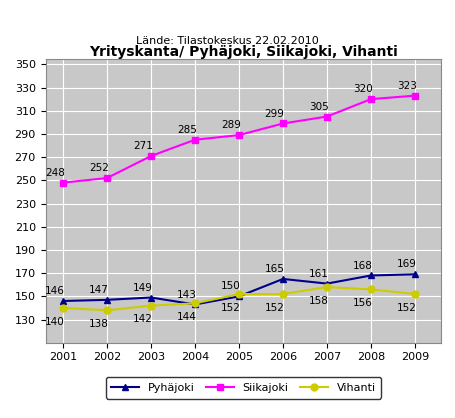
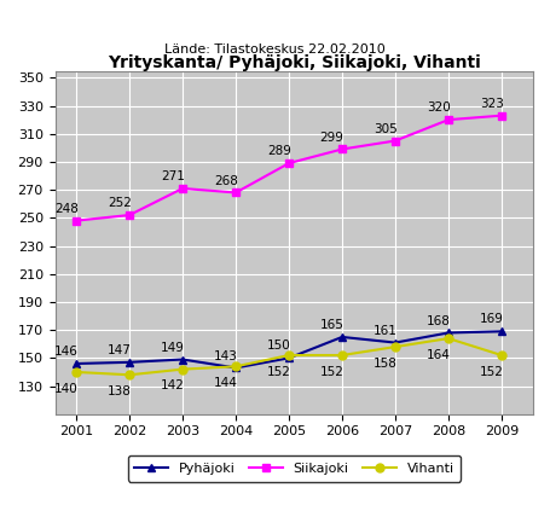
Siikajoki/2004: 285 -> 268
Vihanti/2008: 156 -> 164
